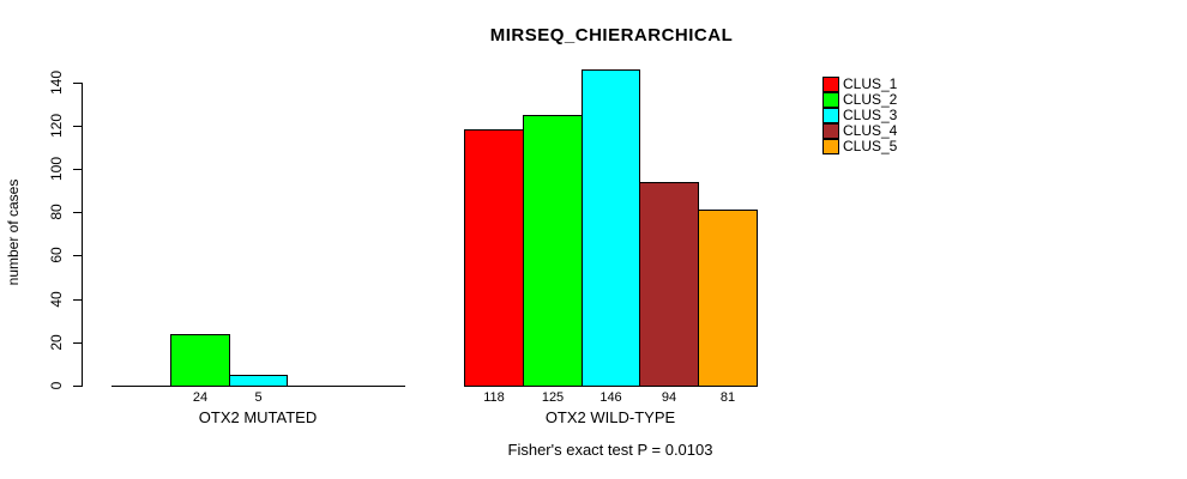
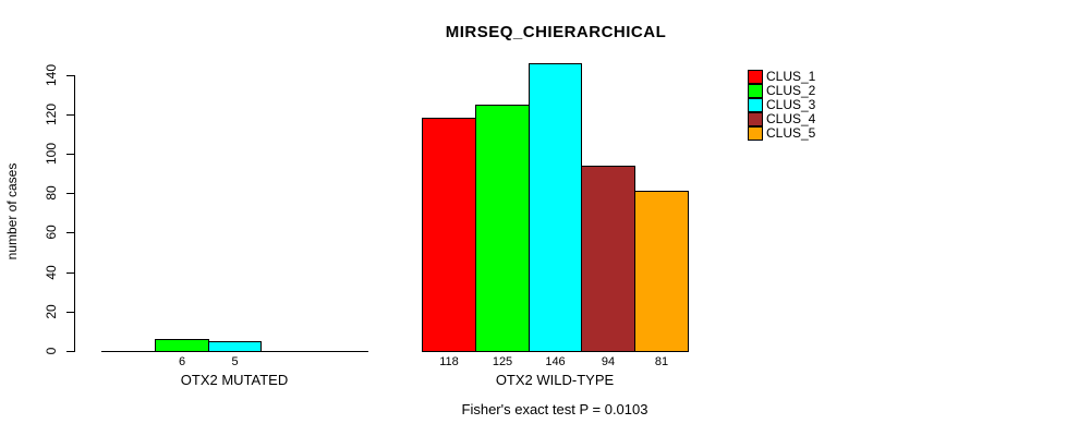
CLUS_2/OTX2 MUTATED: 24 -> 6
